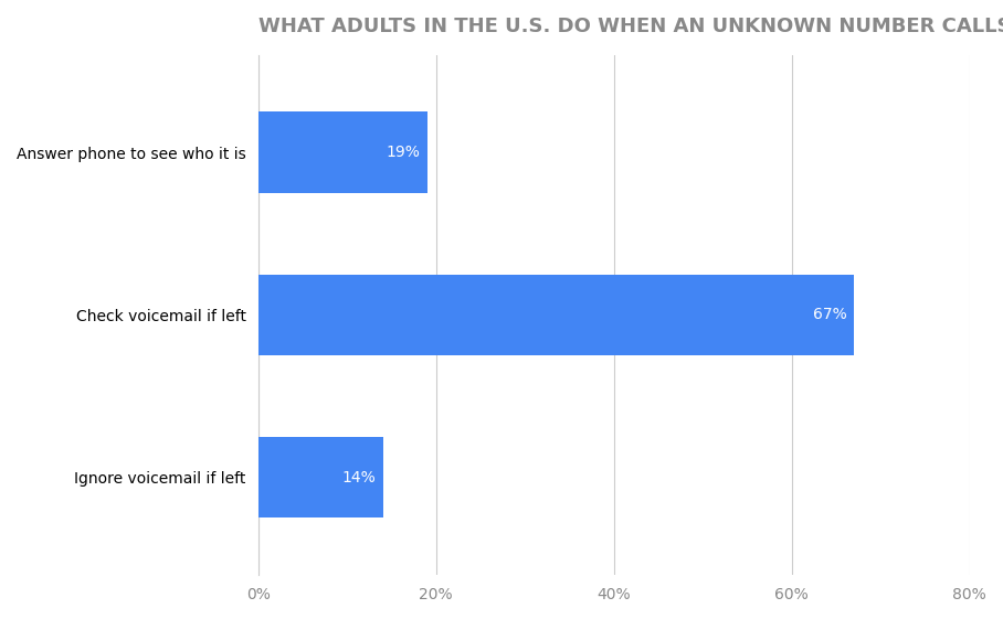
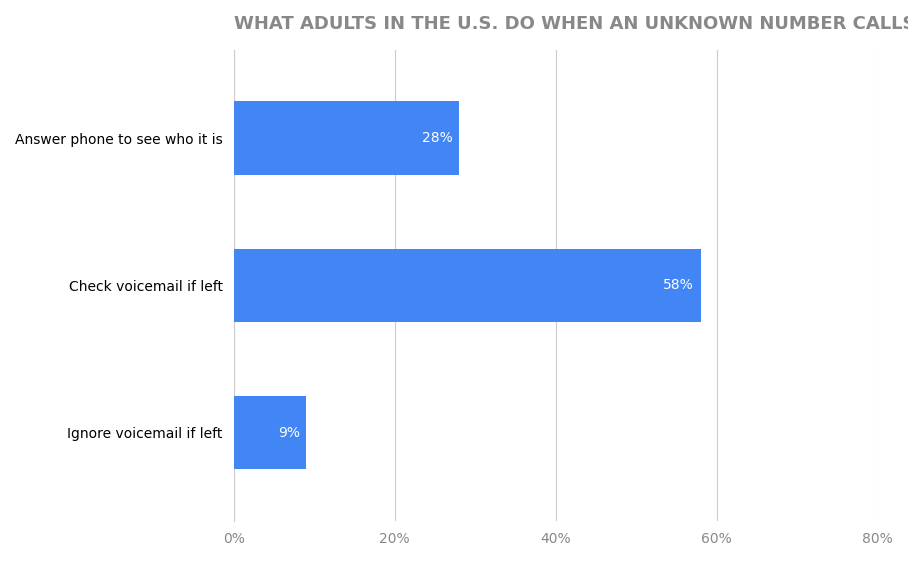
Answer phone to see who it is: 19% -> 28%
Check voicemail if left: 67% -> 58%
Ignore voicemail if left: 14% -> 9%
